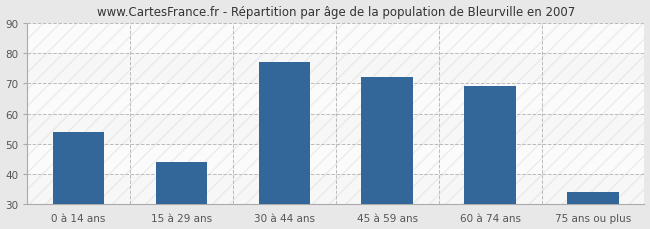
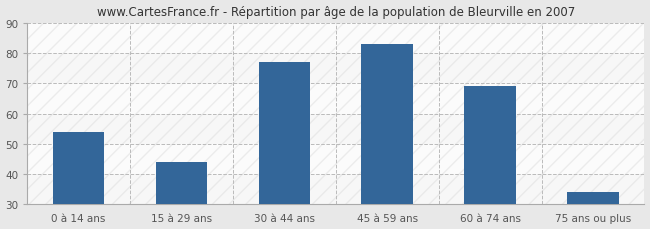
45 à 59 ans: 72 -> 83
